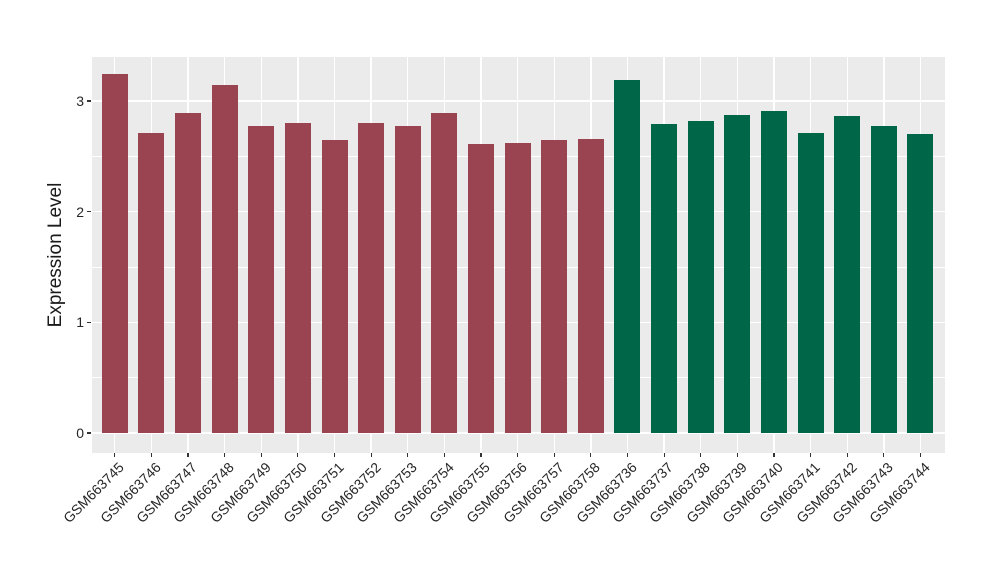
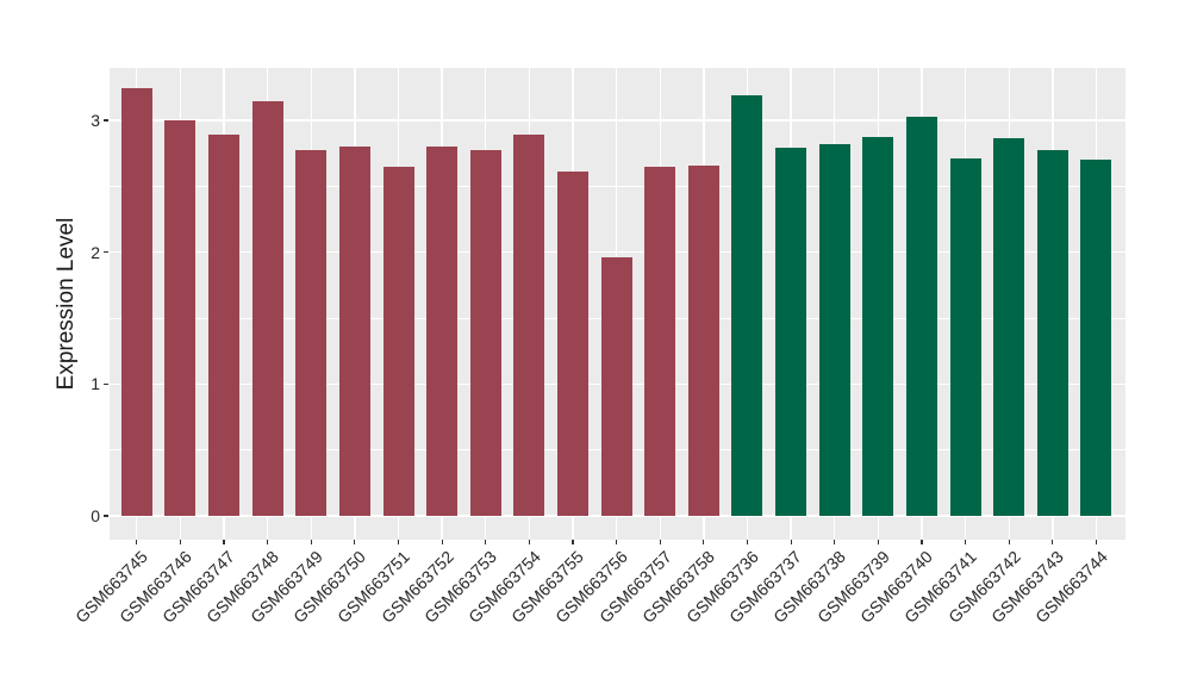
GSM663746: 2.71 -> 3.00
GSM663756: 2.62 -> 1.96
GSM663740: 2.91 -> 3.03
